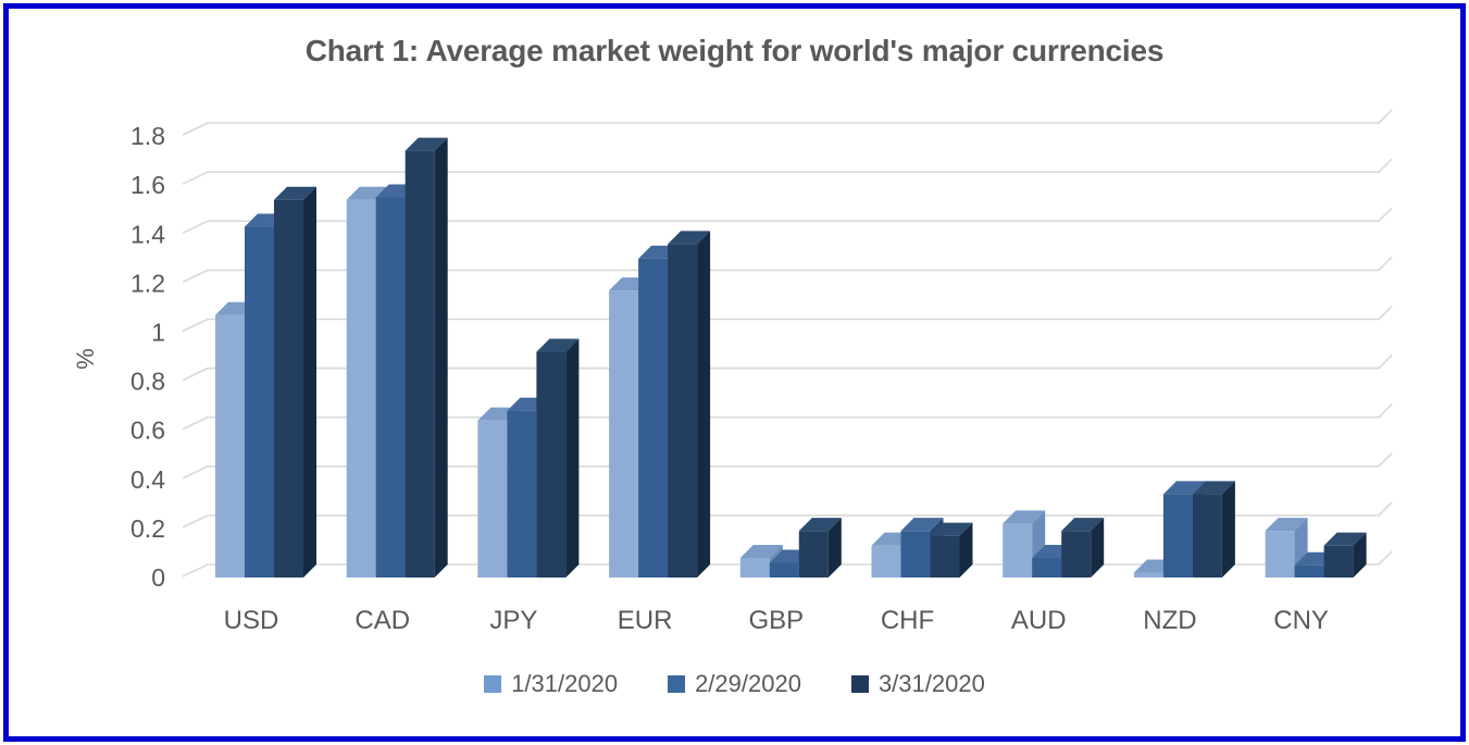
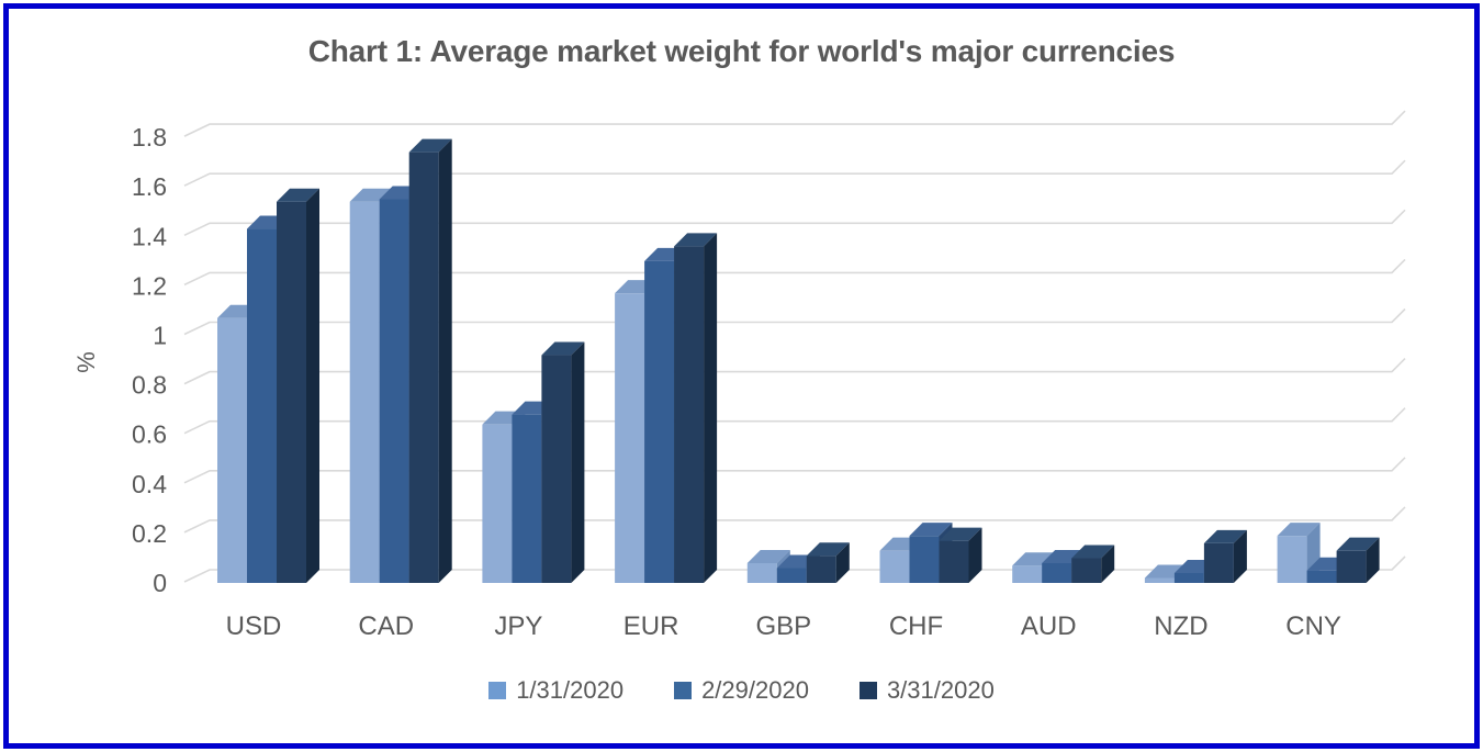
3/31/2020/GBP: 0.19 -> 0.11
1/31/2020/AUD: 0.22 -> 0.07
3/31/2020/AUD: 0.19 -> 0.10
2/29/2020/NZD: 0.34 -> 0.04
3/31/2020/NZD: 0.34 -> 0.16
